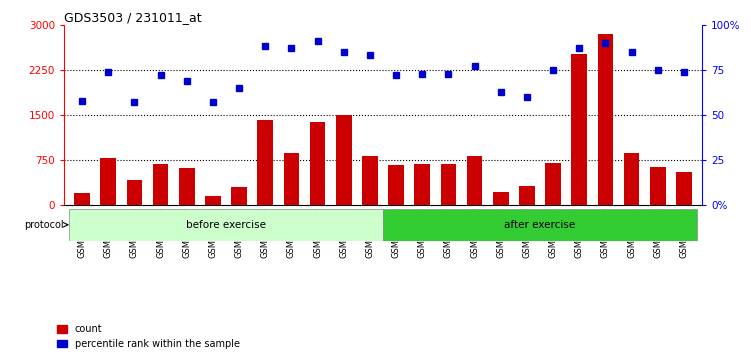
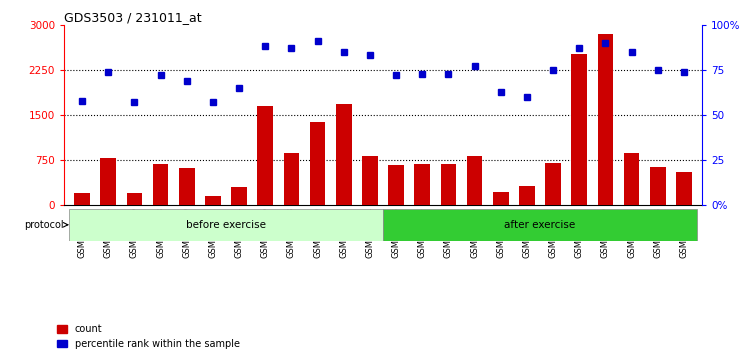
count/GSM306066: 420 -> 200
count/GSM306076: 1420 -> 1650
count/GSM306082: 1500 -> 1680
